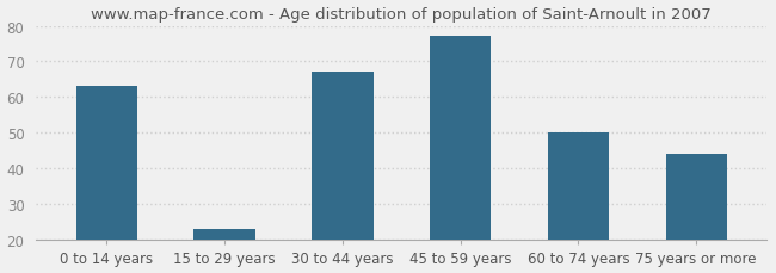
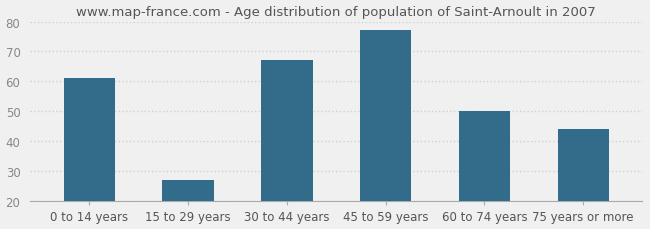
0 to 14 years: 63 -> 61
15 to 29 years: 23 -> 27
